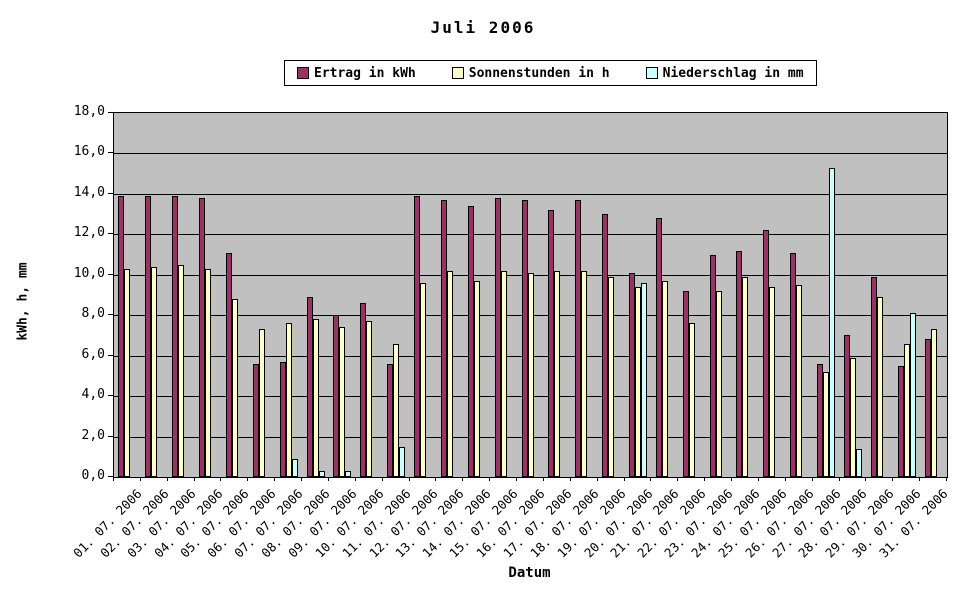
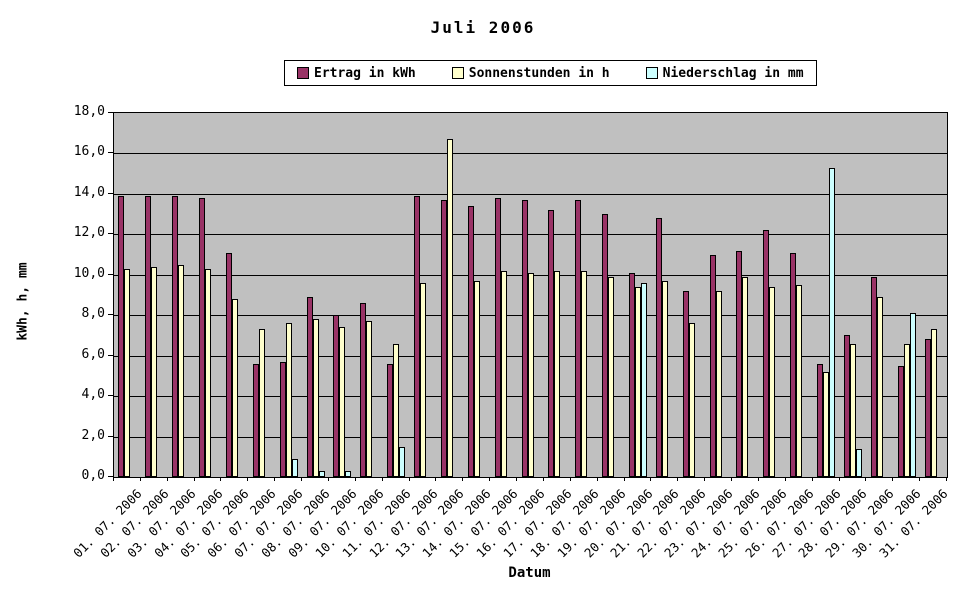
Sonnenstunden in h/13. 07. 2006: 10,2 -> 16,7
Sonnenstunden in h/28. 07. 2006: 5,9 -> 6,6
